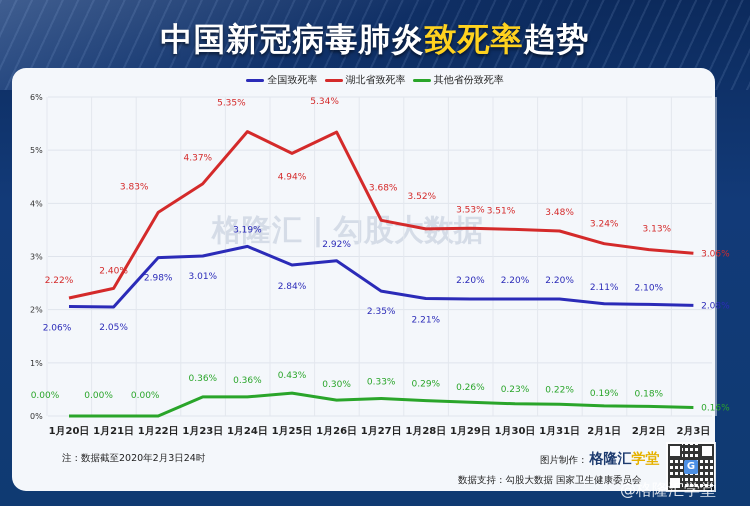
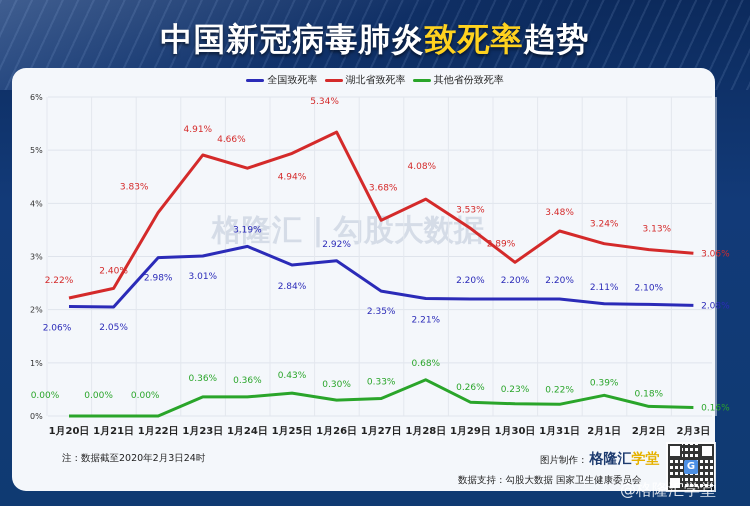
湖北省致死率/1月23日: 4.37% -> 4.91%
湖北省致死率/1月24日: 5.35% -> 4.66%
湖北省致死率/1月28日: 3.52% -> 4.08%
其他省份致死率/1月28日: 0.29% -> 0.68%
湖北省致死率/1月30日: 3.51% -> 2.89%
其他省份致死率/2月1日: 0.19% -> 0.39%
